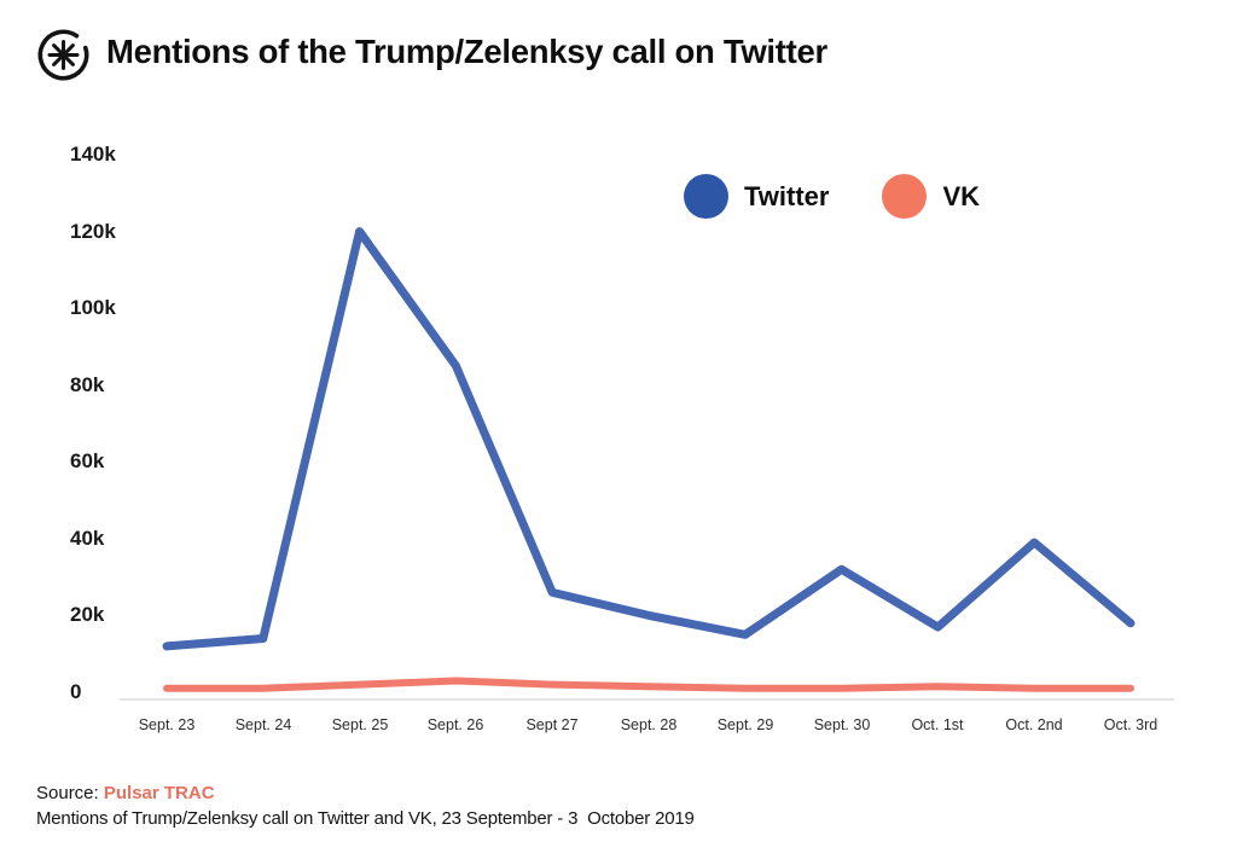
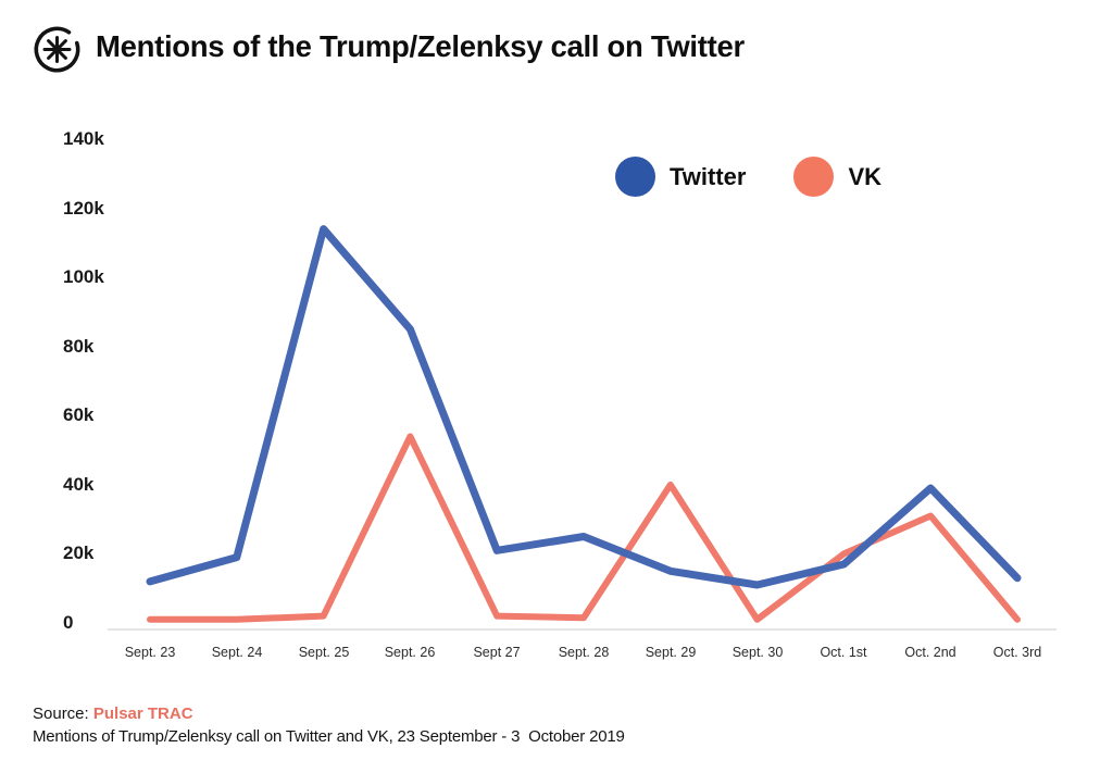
Twitter/Sept. 24: 14k -> 19k
Twitter/Sept. 25: 120k -> 114k
VK/Sept. 26: 3k -> 54k
Twitter/Sept 27: 26k -> 21k
Twitter/Sept. 28: 20k -> 25k
VK/Sept. 29: 1k -> 40k
Twitter/Sept. 30: 32k -> 11k
VK/Oct. 1st: 2k -> 20k
VK/Oct. 2nd: 1k -> 31k
Twitter/Oct. 3rd: 18k -> 13k
